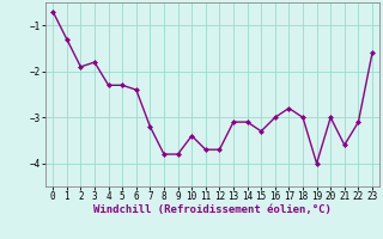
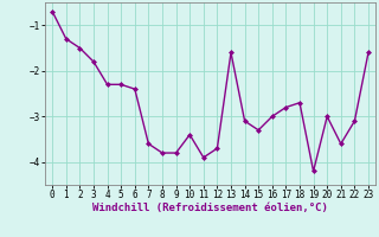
2: -1.9 -> -1.5
7: -3.2 -> -3.6
11: -3.7 -> -3.9
13: -3.1 -> -1.6
18: -3.0 -> -2.7
19: -4.0 -> -4.2
